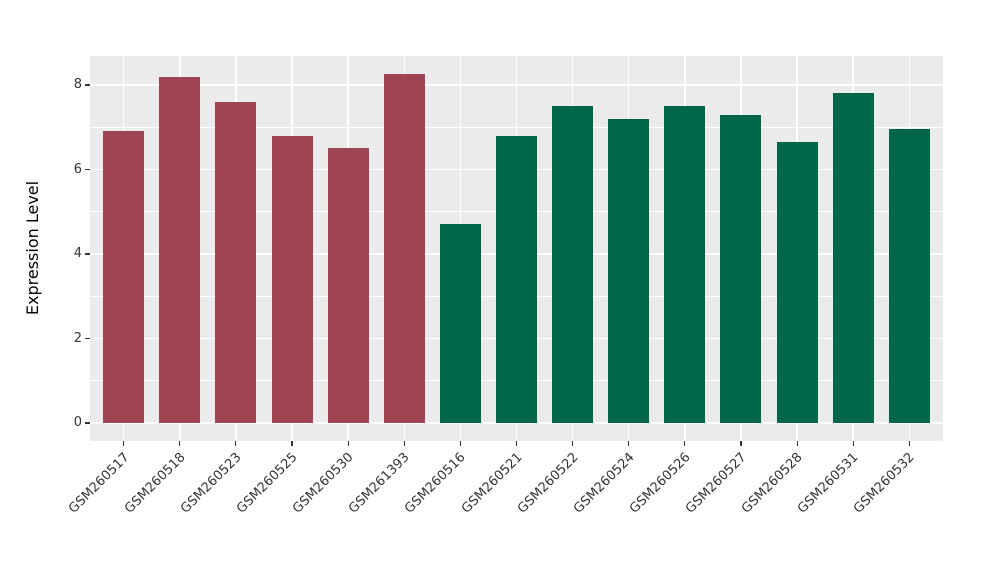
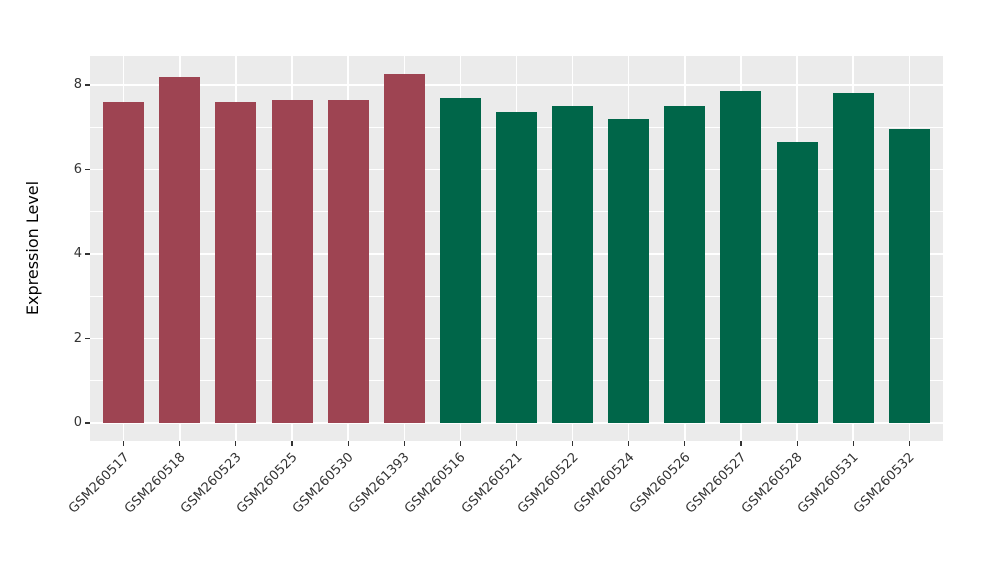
GSM260517: 6.9 -> 7.6
GSM260525: 6.8 -> 7.7
GSM260530: 6.5 -> 7.7
GSM260516: 4.7 -> 7.7
GSM260521: 6.8 -> 7.3
GSM260527: 7.3 -> 7.8
